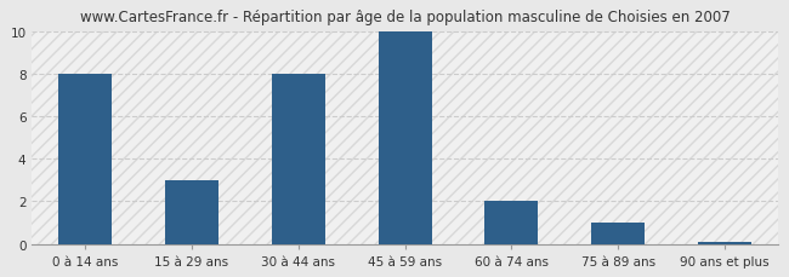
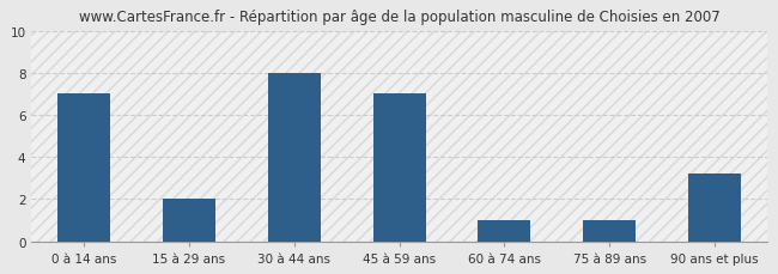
0 à 14 ans: 8.0 -> 7.0
15 à 29 ans: 3.0 -> 2.0
45 à 59 ans: 10.0 -> 7.0
60 à 74 ans: 2.0 -> 1.0
90 ans et plus: 0.1 -> 3.2
